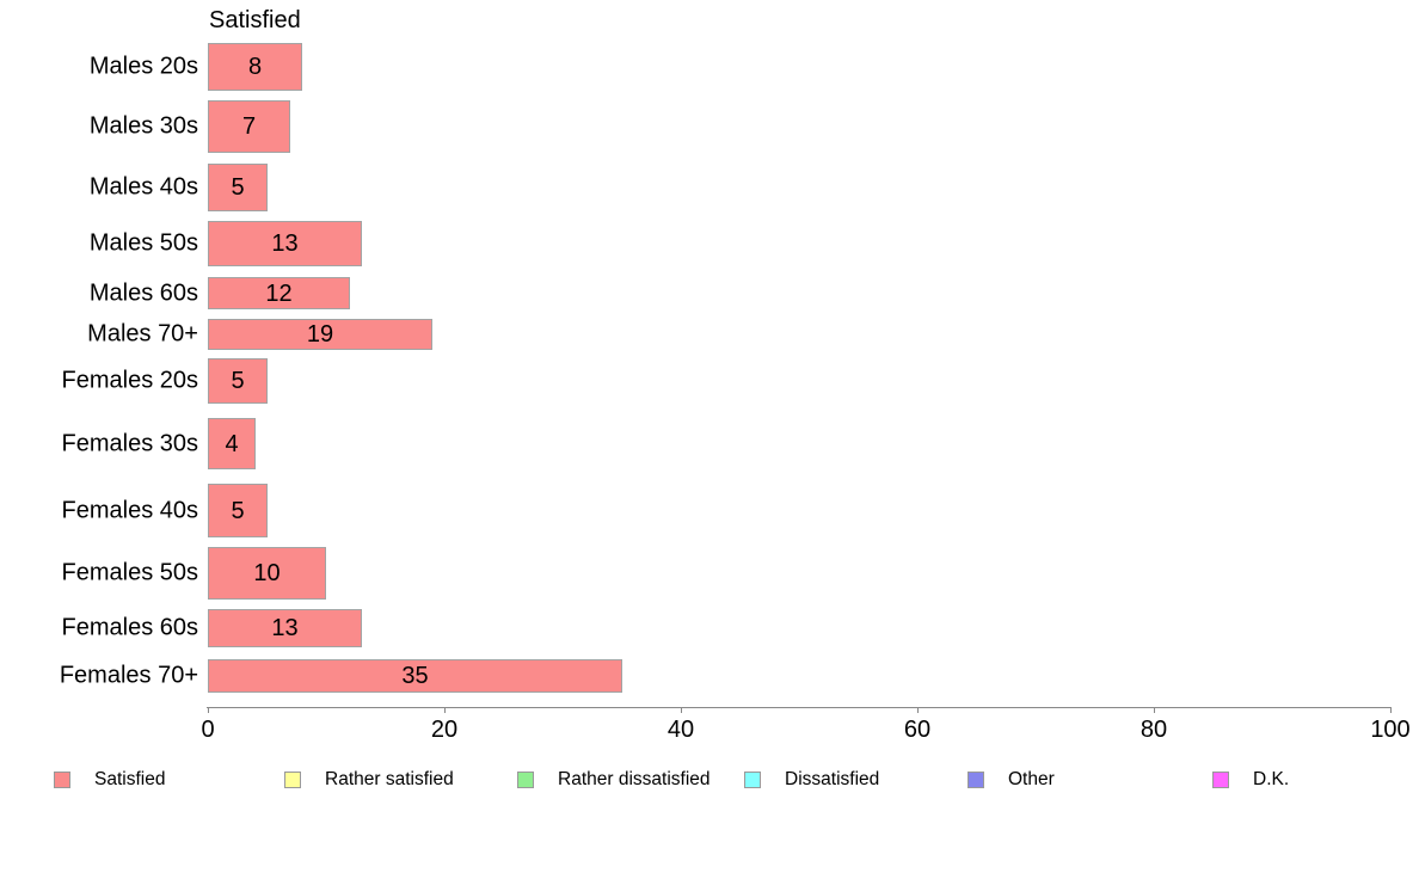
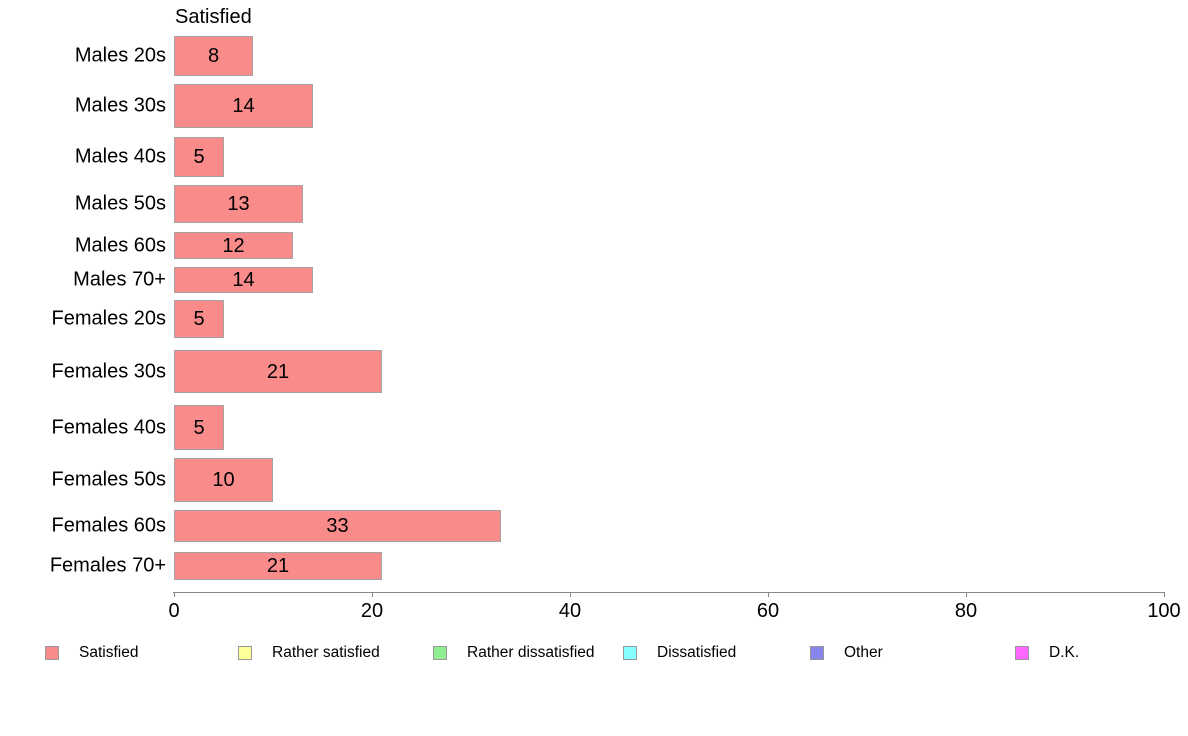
Males 30s: 7 -> 14
Males 70+: 19 -> 14
Females 30s: 4 -> 21
Females 60s: 13 -> 33
Females 70+: 35 -> 21
